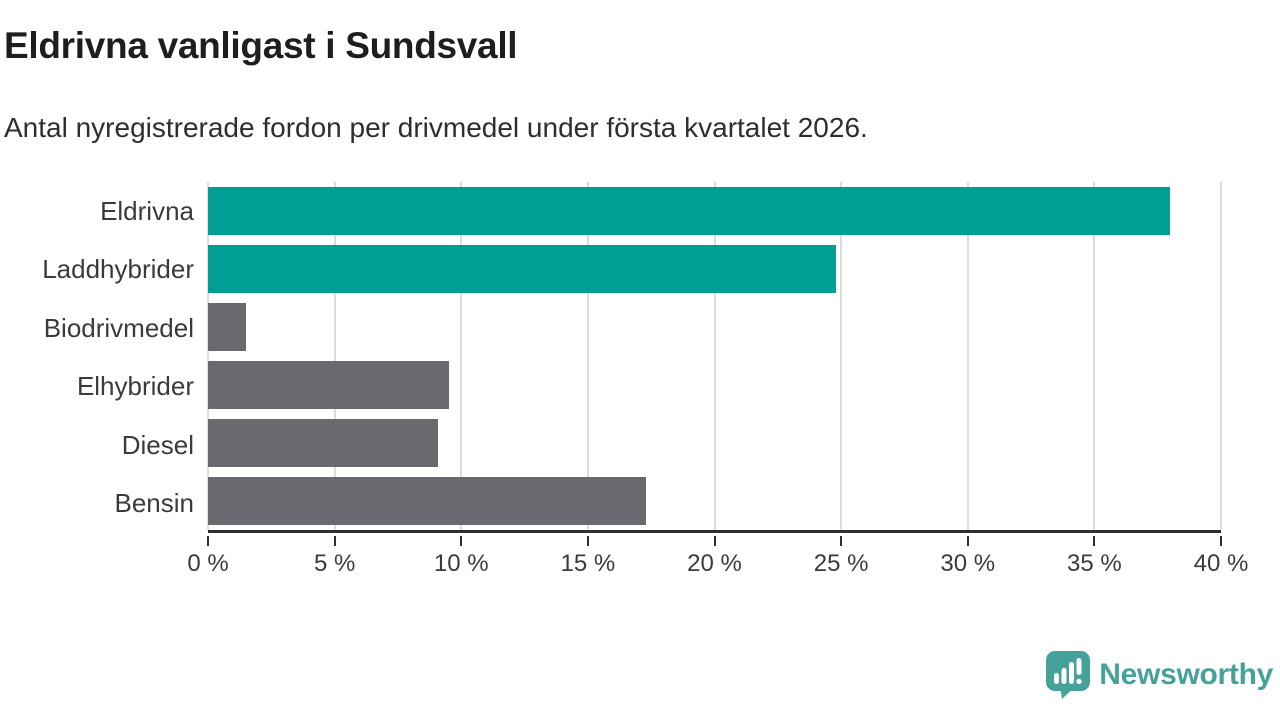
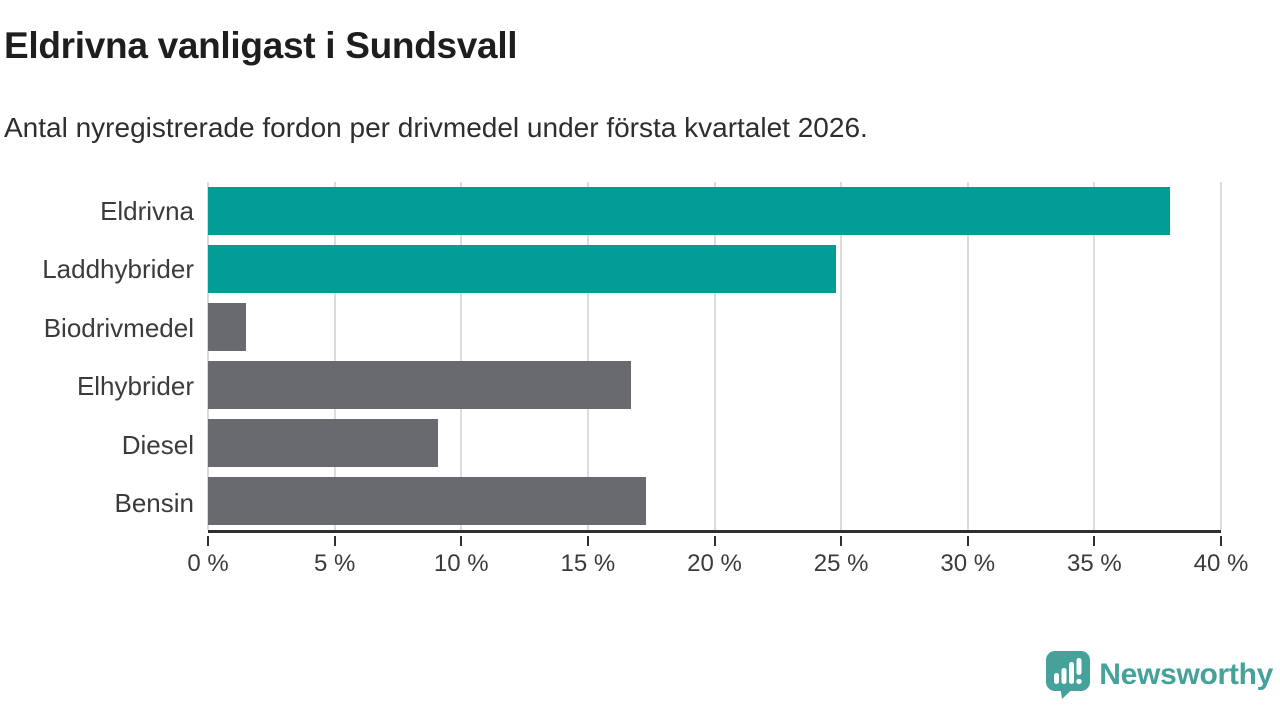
Elhybrider: 9.5% -> 16.7%
